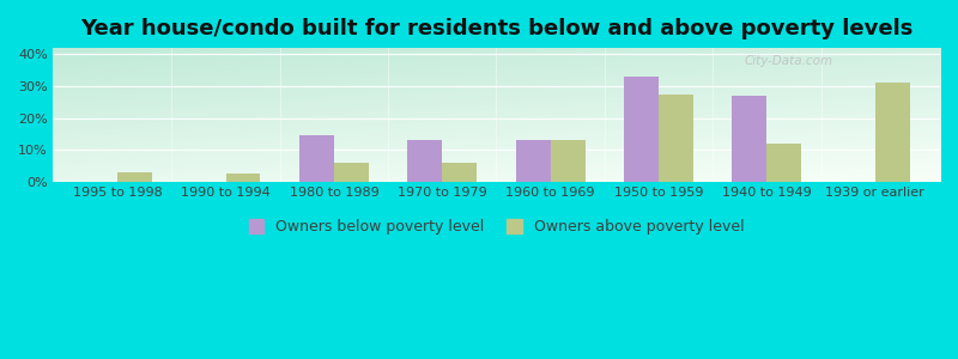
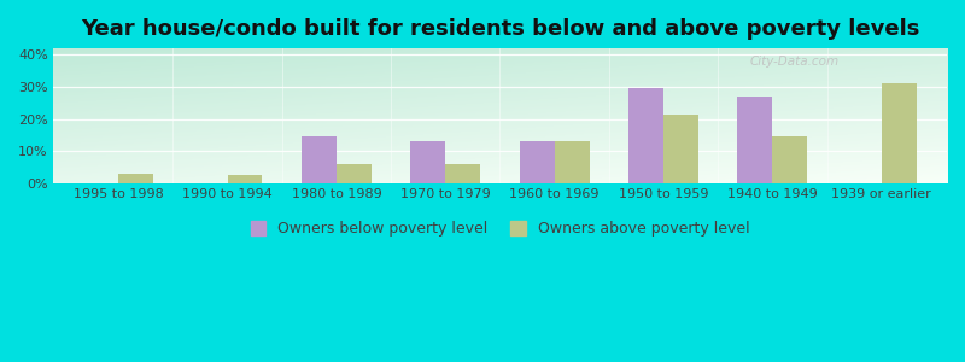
Owners below poverty level/1950 to 1959: 33.0% -> 29.5%
Owners above poverty level/1950 to 1959: 27.5% -> 21.5%
Owners above poverty level/1940 to 1949: 12.0% -> 14.5%
